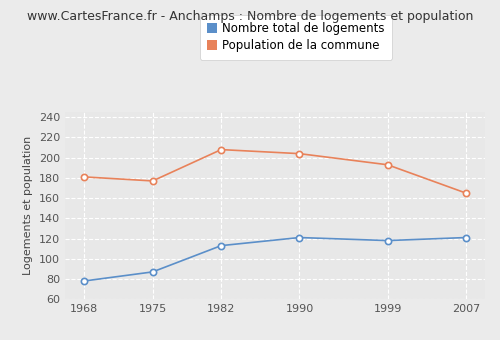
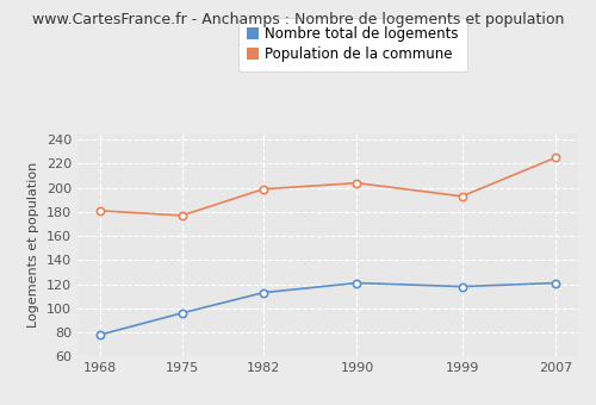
Nombre total de logements/1975: 87 -> 96
Population de la commune/1982: 208 -> 199
Population de la commune/2007: 165 -> 225
